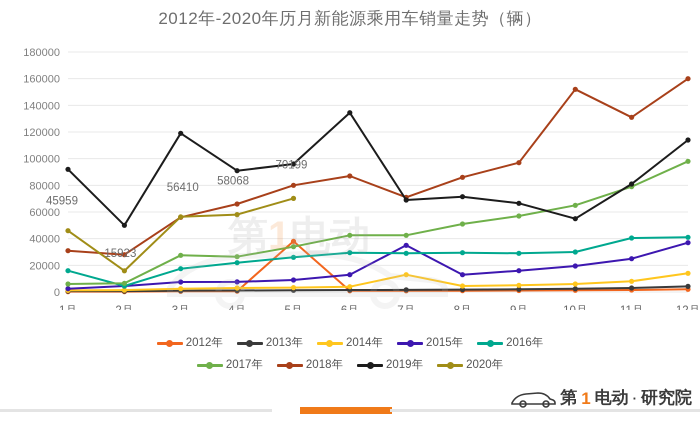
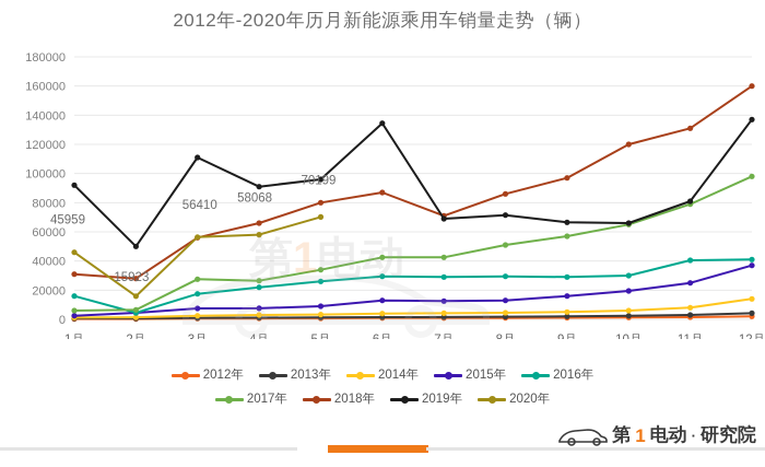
2019年/3月: 119000 -> 111000
2012年/5月: 38000 -> 1000
2014年/7月: 13000 -> 4000
2015年/7月: 35000 -> 12000
2018年/10月: 152000 -> 120000
2019年/10月: 55000 -> 66000
2019年/12月: 114000 -> 137000
